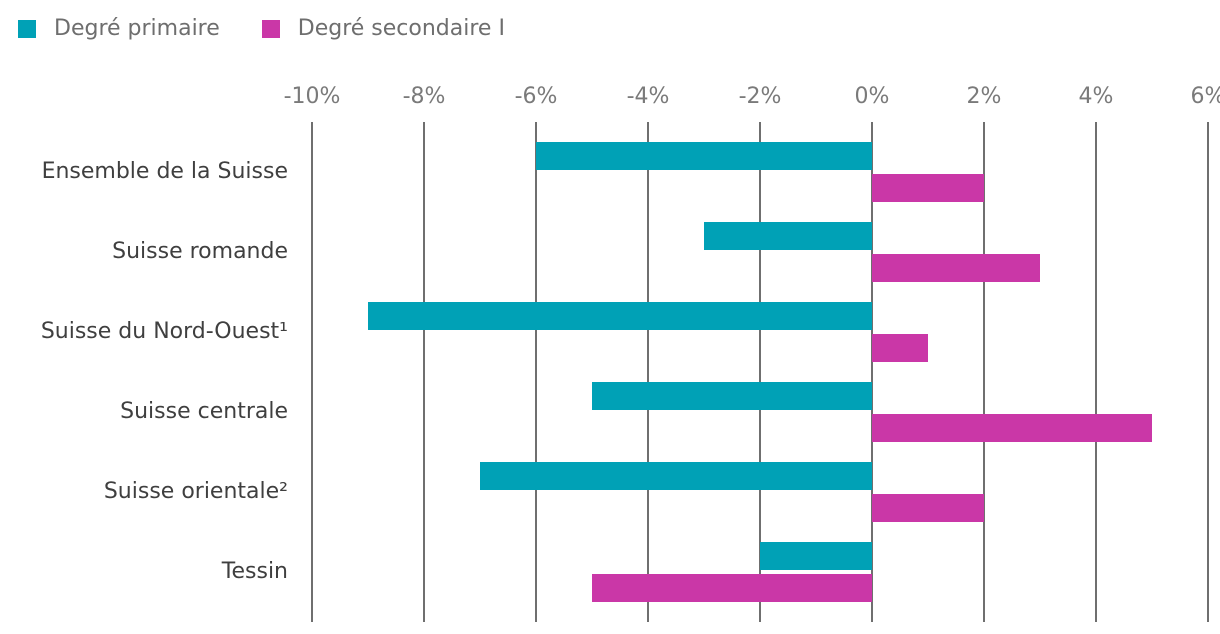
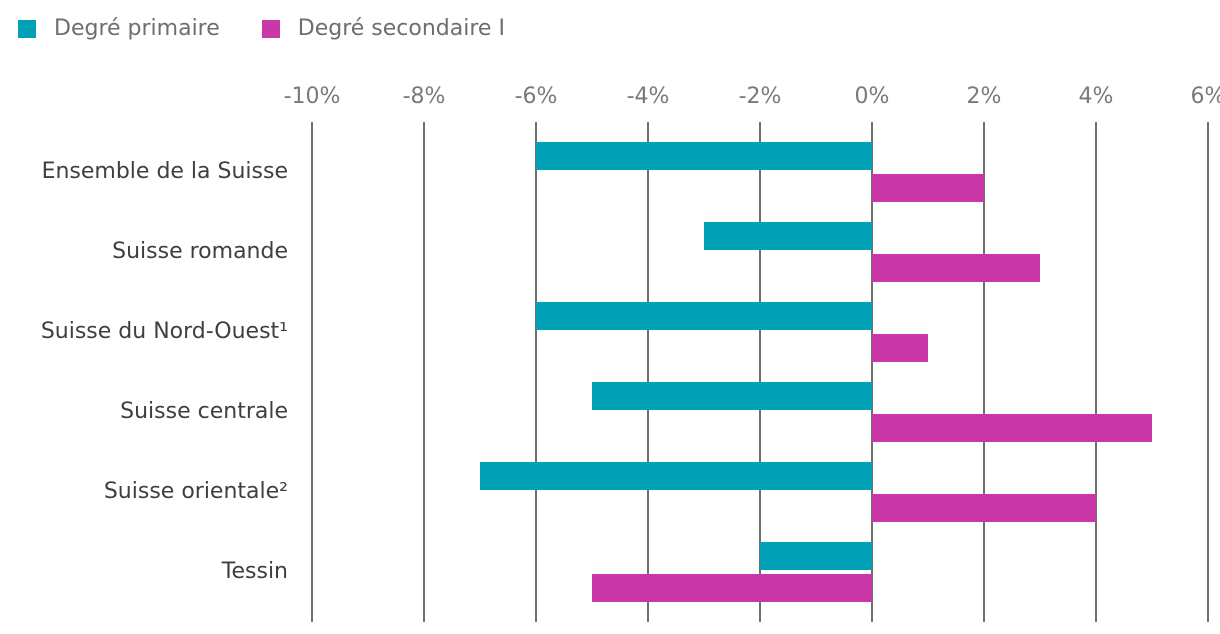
Degré primaire/Suisse du Nord-Ouest¹: -9% -> -6%
Degré secondaire I/Suisse orientale²: 2% -> 4%
